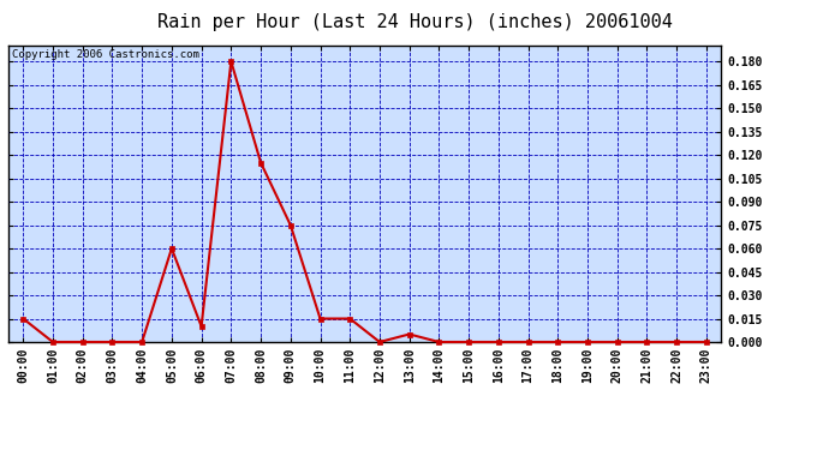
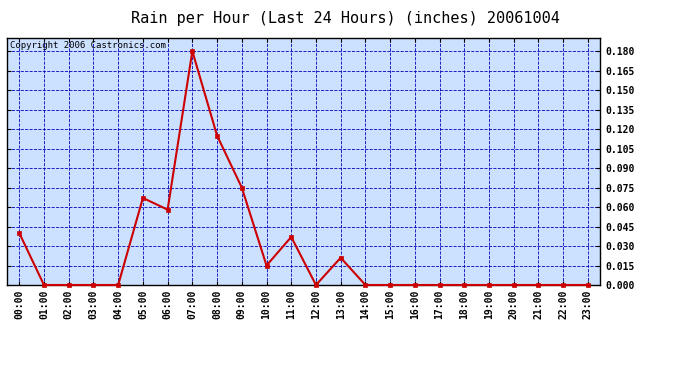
00:00: 0.015 -> 0.040
05:00: 0.060 -> 0.067
06:00: 0.010 -> 0.058
11:00: 0.015 -> 0.037
13:00: 0.005 -> 0.021
